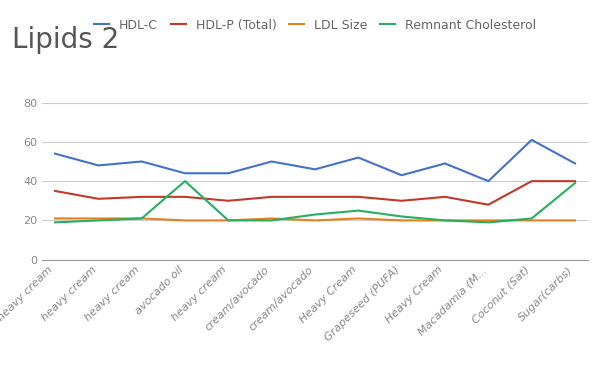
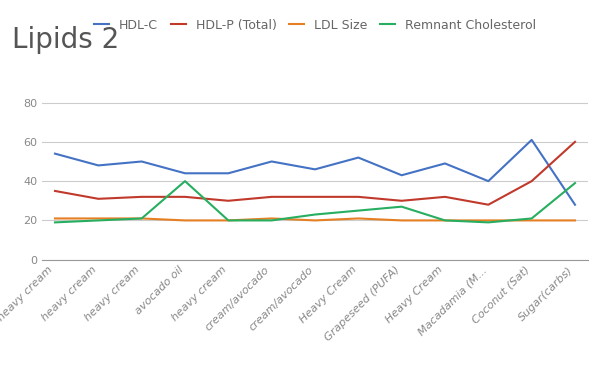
Remnant Cholesterol/Grapeseed (PUFA): 22 -> 27
HDL-C/Sugar(carbs): 49 -> 28
HDL-P (Total)/Sugar(carbs): 40 -> 60
